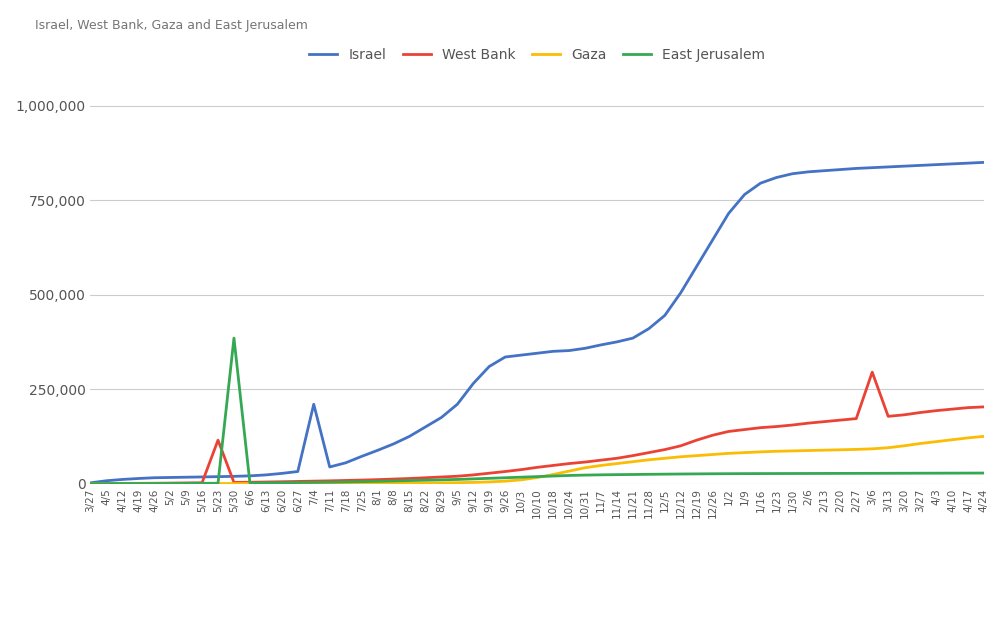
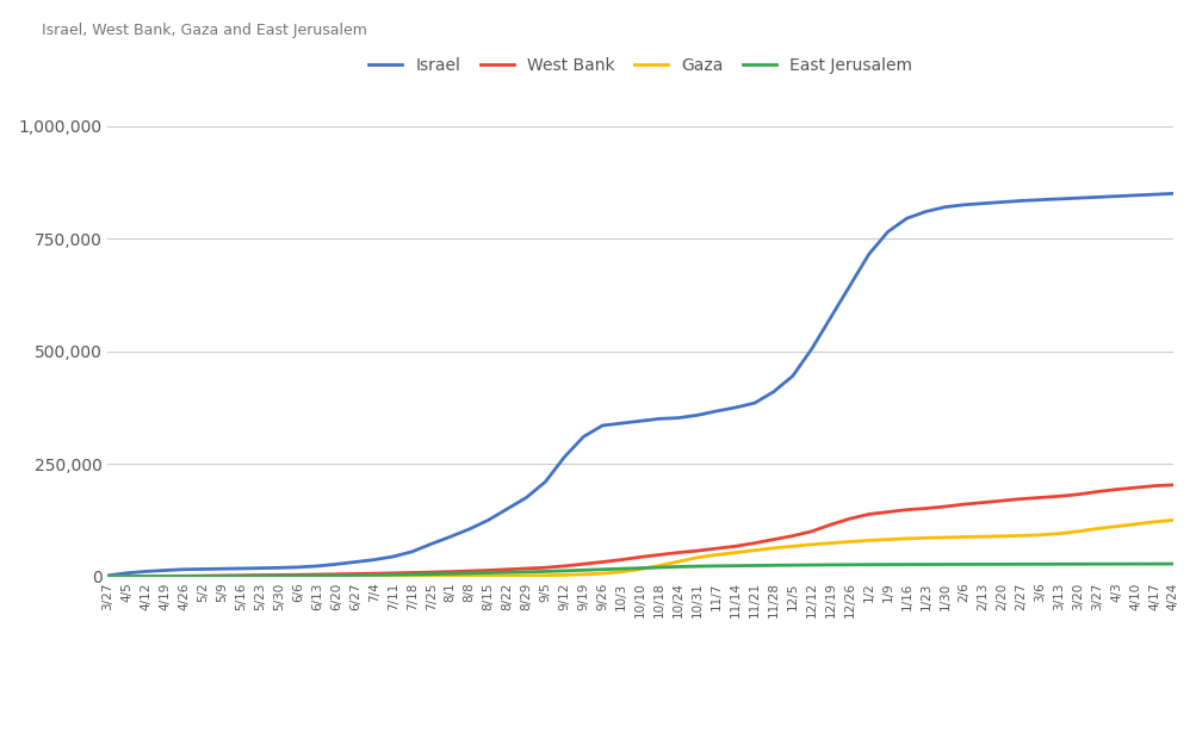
West Bank/5/23: 115,000 -> 3,000
East Jerusalem/5/30: 385,000 -> 1,000
Israel/7/4: 210,000 -> 37,000
West Bank/3/6: 295,000 -> 175,000
